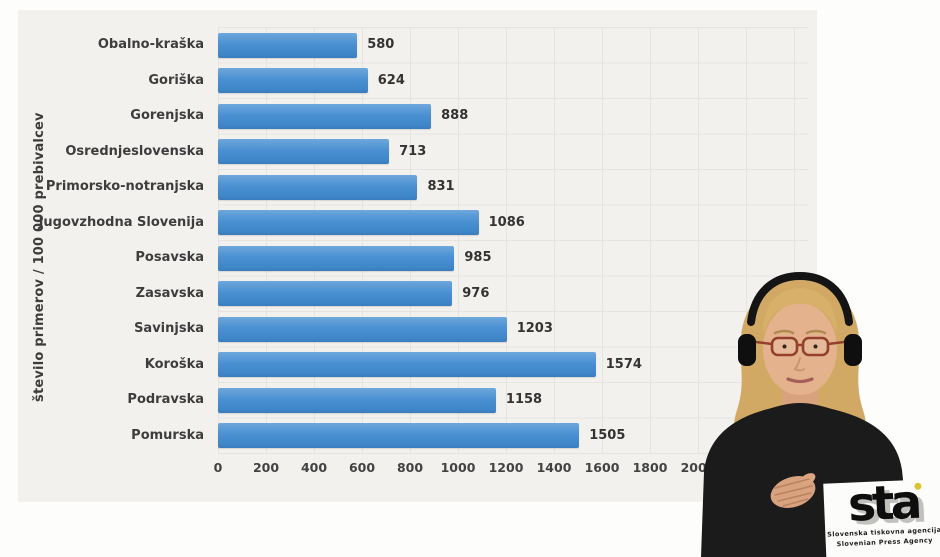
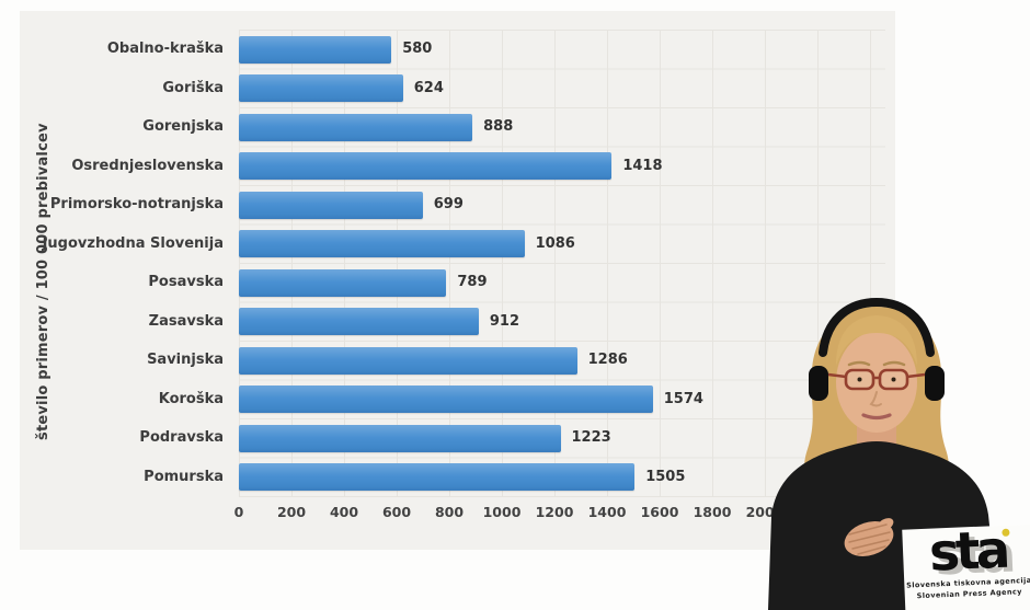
Osrednjeslovenska: 713 -> 1418
Primorsko-notranjska: 831 -> 699
Posavska: 985 -> 789
Zasavska: 976 -> 912
Savinjska: 1203 -> 1286
Podravska: 1158 -> 1223
